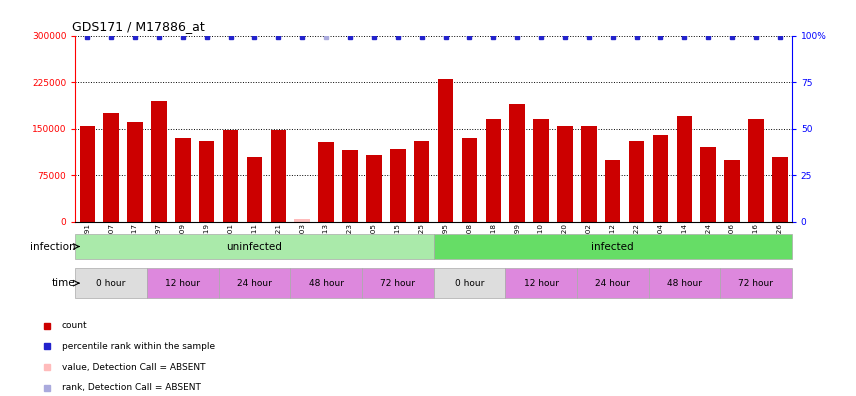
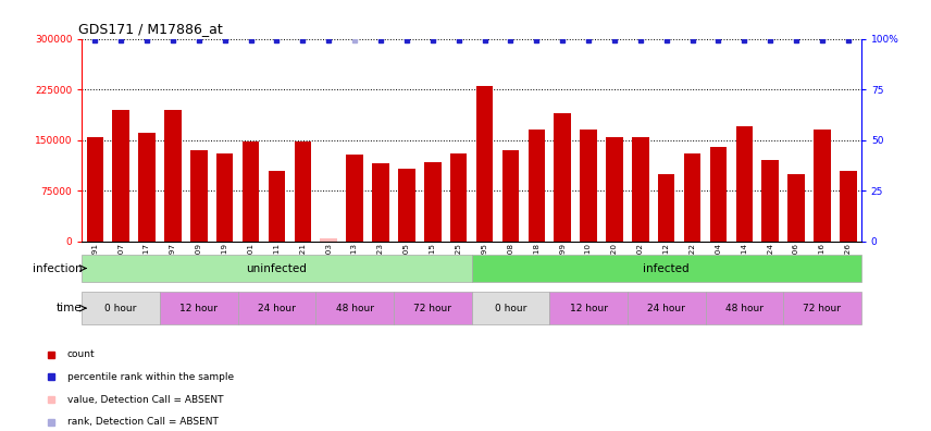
GSM2607: 175000 -> 194000
